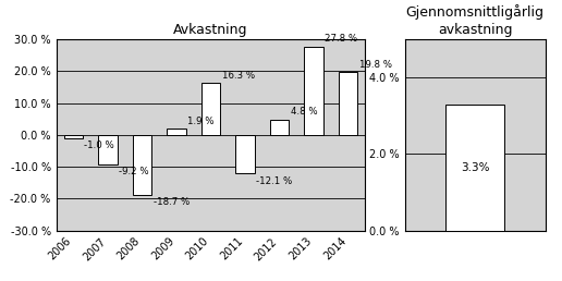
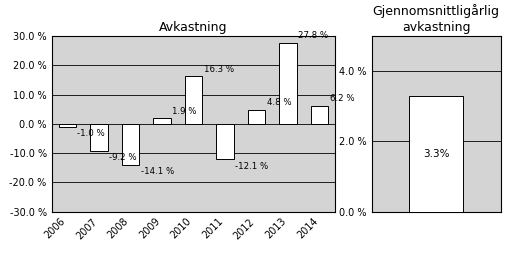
Avkastning/2008: -18.7 -> -14.1
Avkastning/2014: 19.8 -> 6.2
